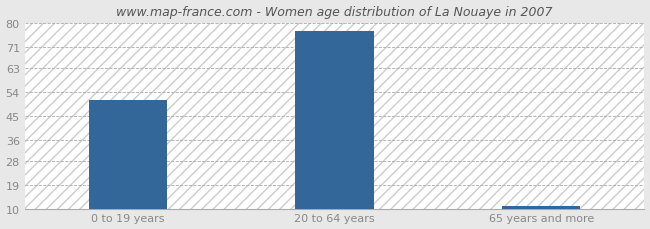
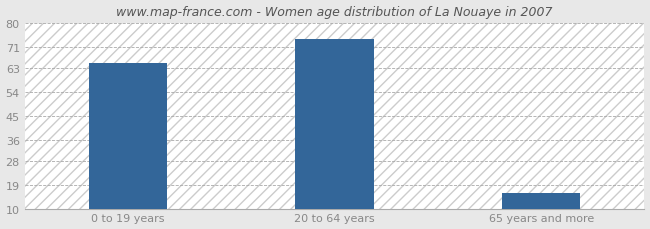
0 to 19 years: 51 -> 65
20 to 64 years: 77 -> 74
65 years and more: 11 -> 16
